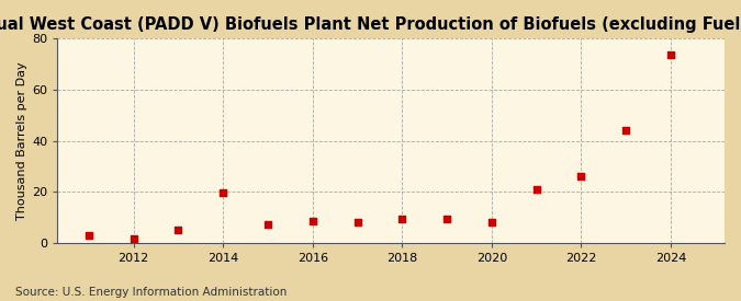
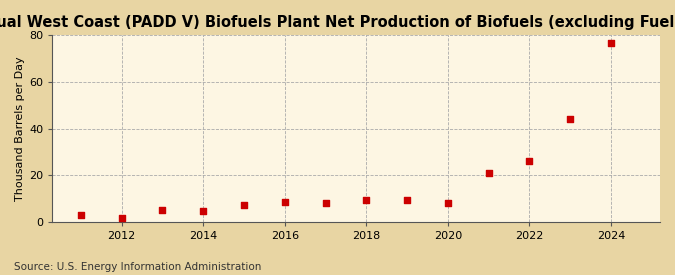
2014: 19.5 -> 4.5
2024: 73.5 -> 76.5
